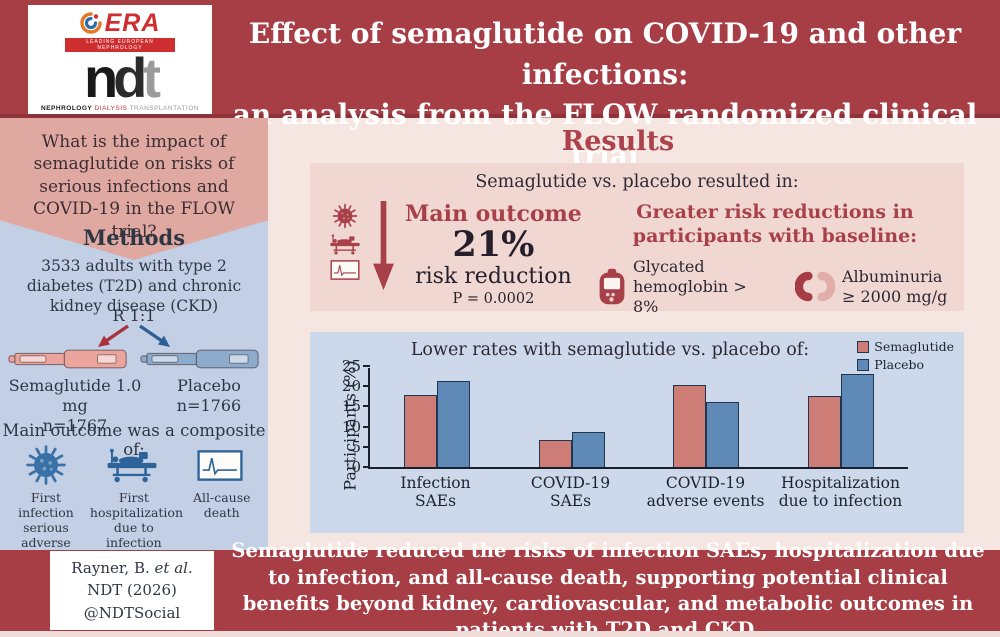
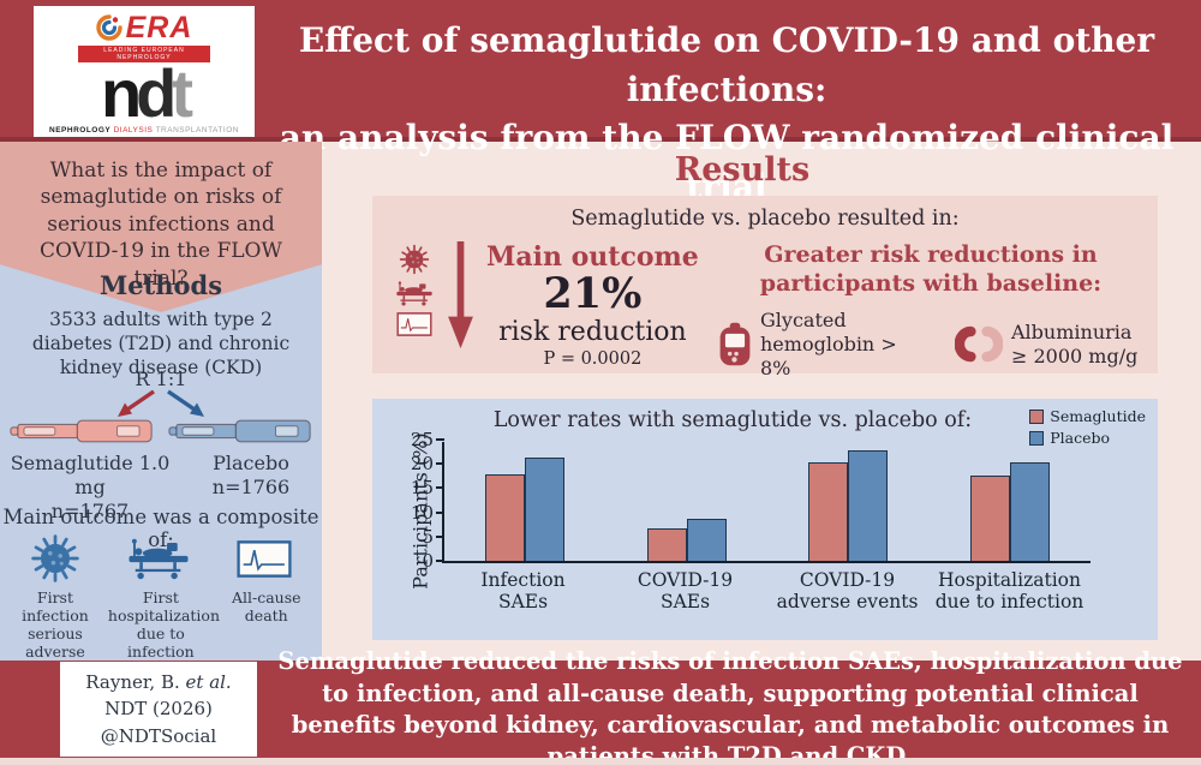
Placebo/COVID-19 adverse events: 16 -> 23
Placebo/Hospitalization due to infection: 23 -> 20
